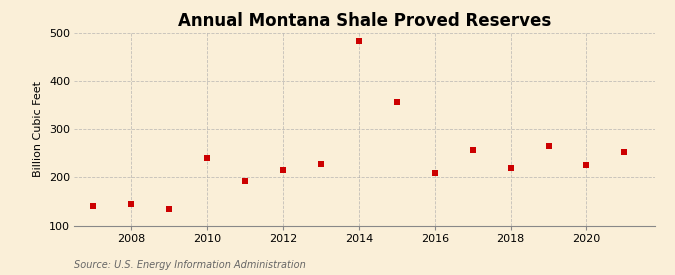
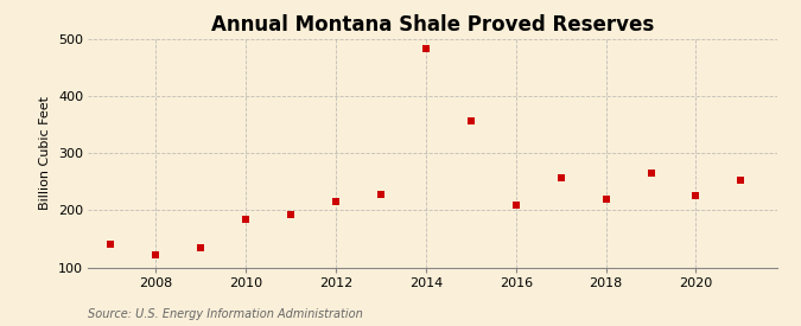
2008: 145 -> 122
2010: 240 -> 185
